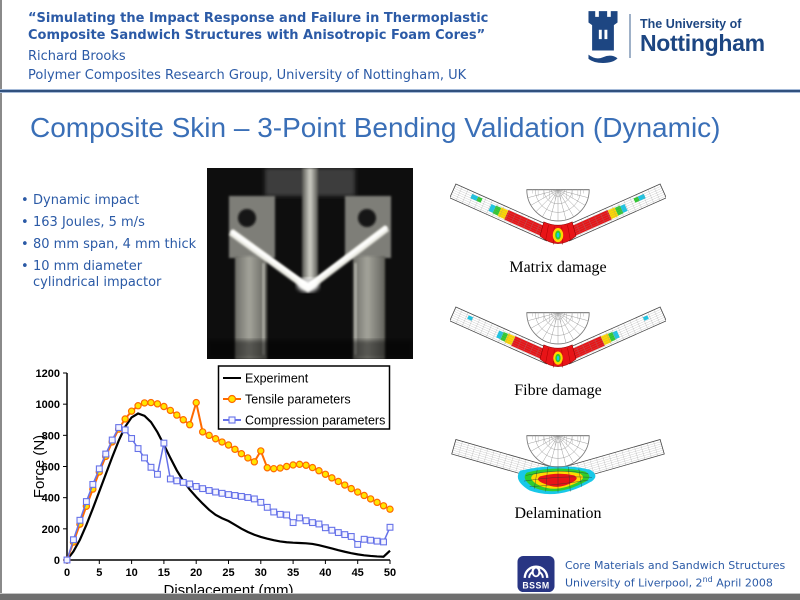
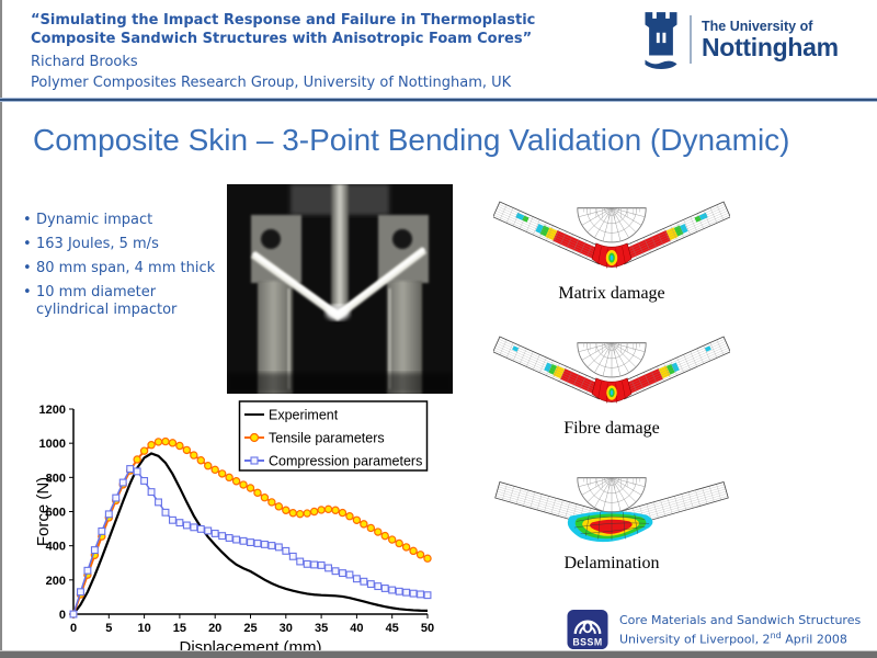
Compression parameters/15: 750 -> 540
Tensile parameters/20: 1010 -> 840
Tensile parameters/30: 700 -> 610
Compression parameters/35: 240 -> 290
Compression parameters/45: 100 -> 140
Experiment/50: 60 -> 20
Compression parameters/50: 210 -> 110
